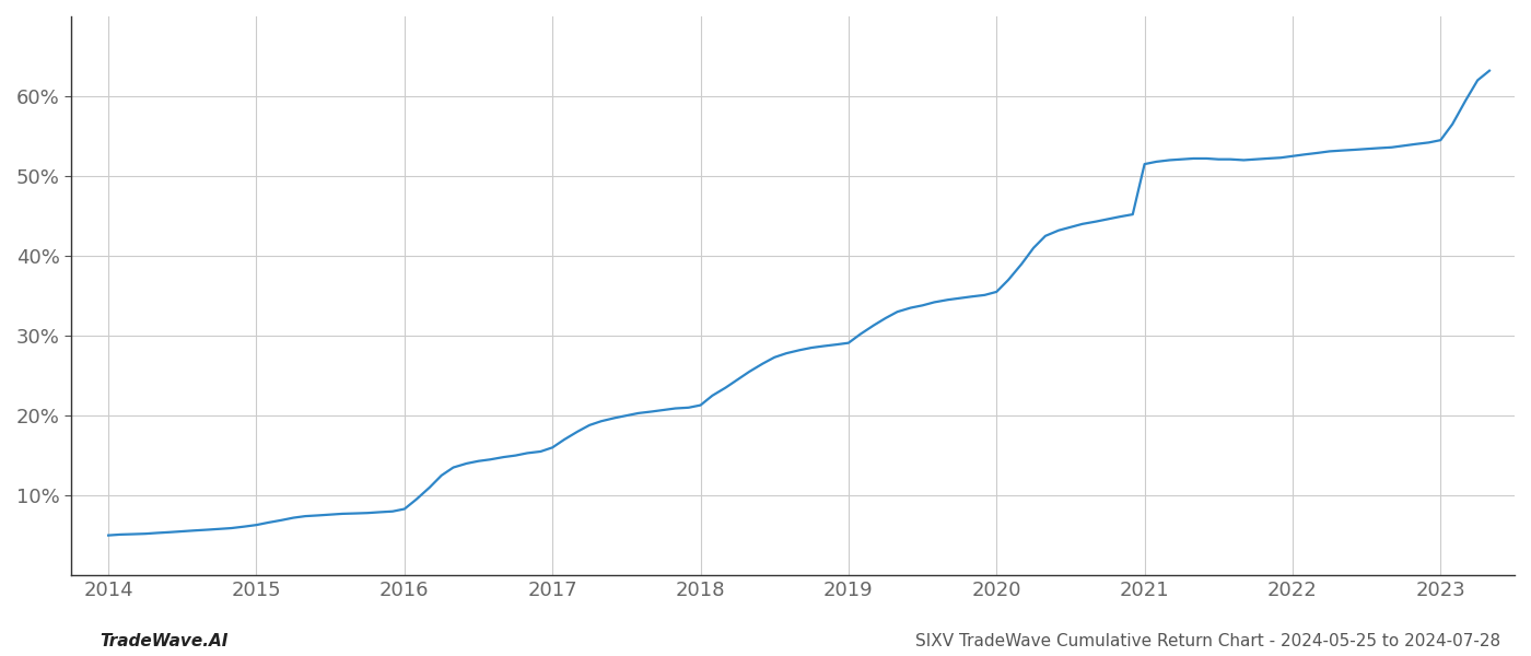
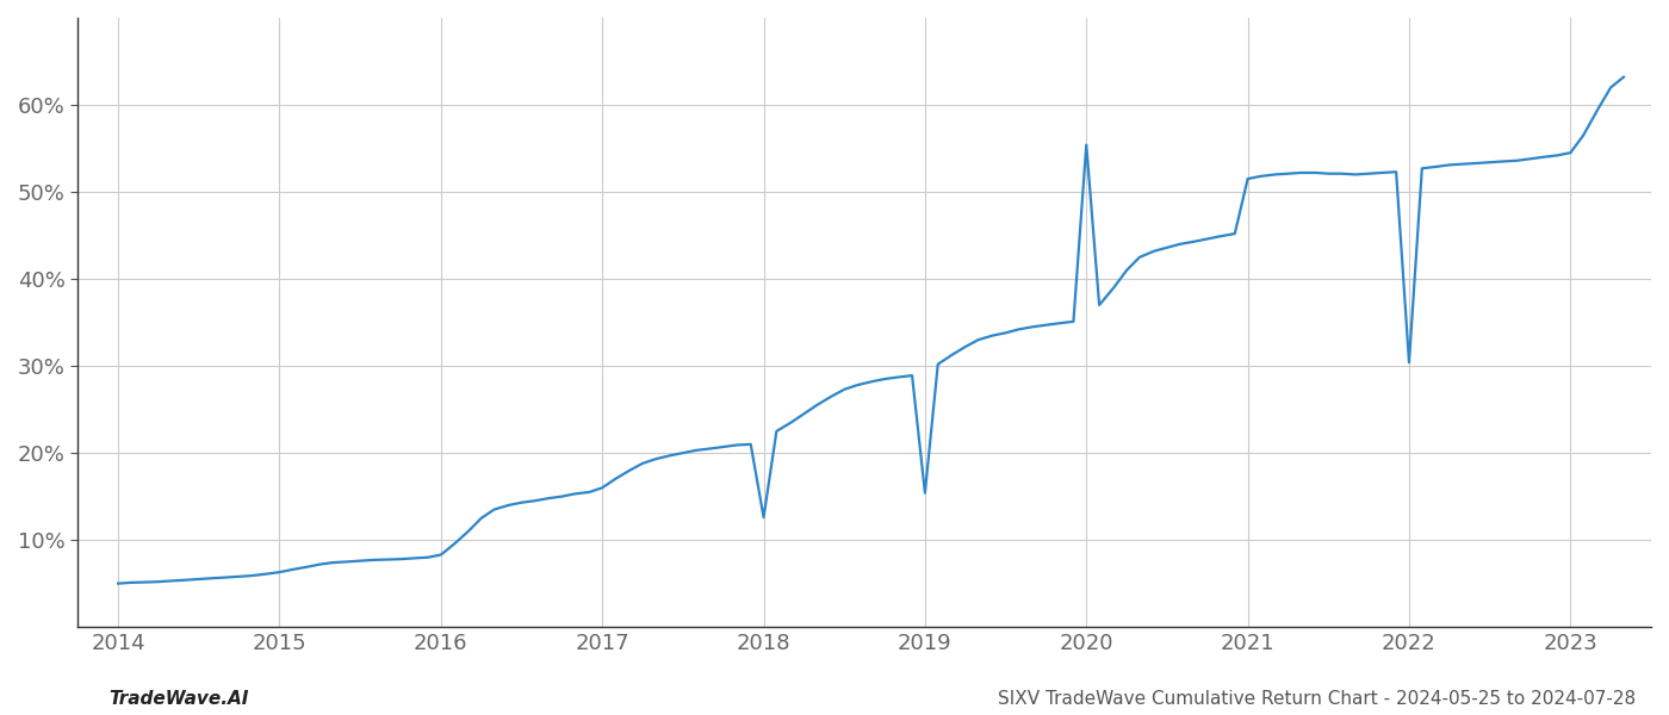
2018: 21.3% -> 12.6%
2019: 29.1% -> 15.4%
2020: 35.5% -> 55.4%
2022: 52.5% -> 30.4%
